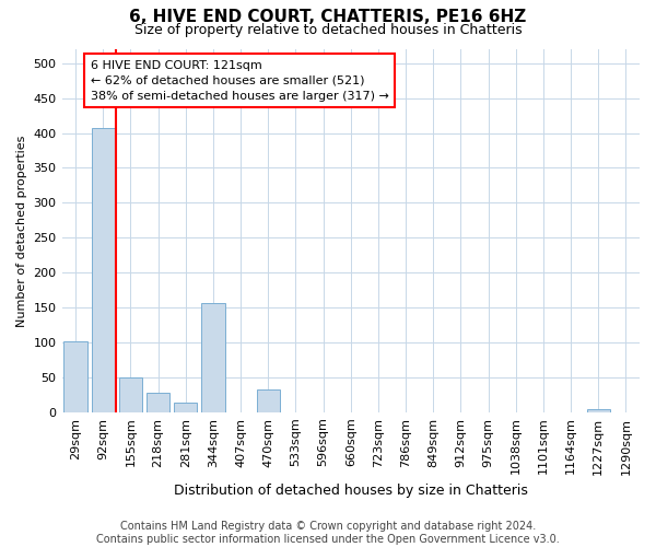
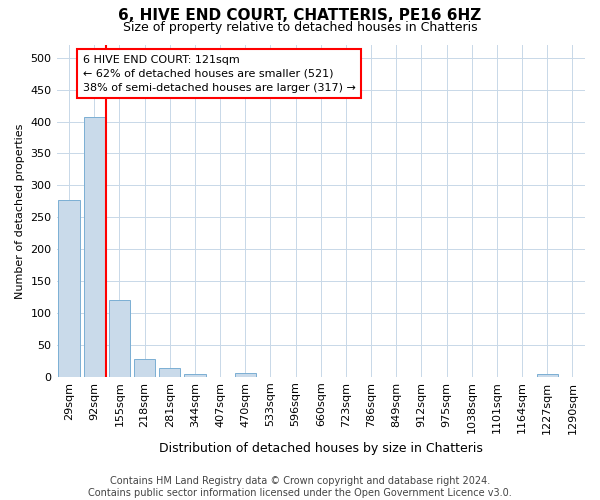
29sqm: 102 -> 277
155sqm: 50 -> 121
344sqm: 156 -> 4
470sqm: 32 -> 5
